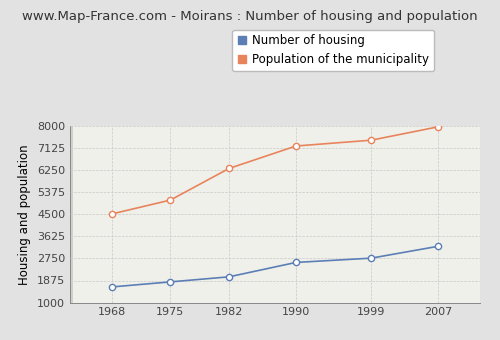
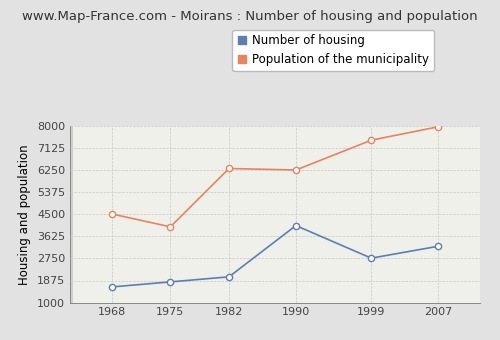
Population of the municipality/1975: 5060 -> 4000
Number of housing/1990: 2590 -> 4050
Population of the municipality/1990: 7200 -> 6250
